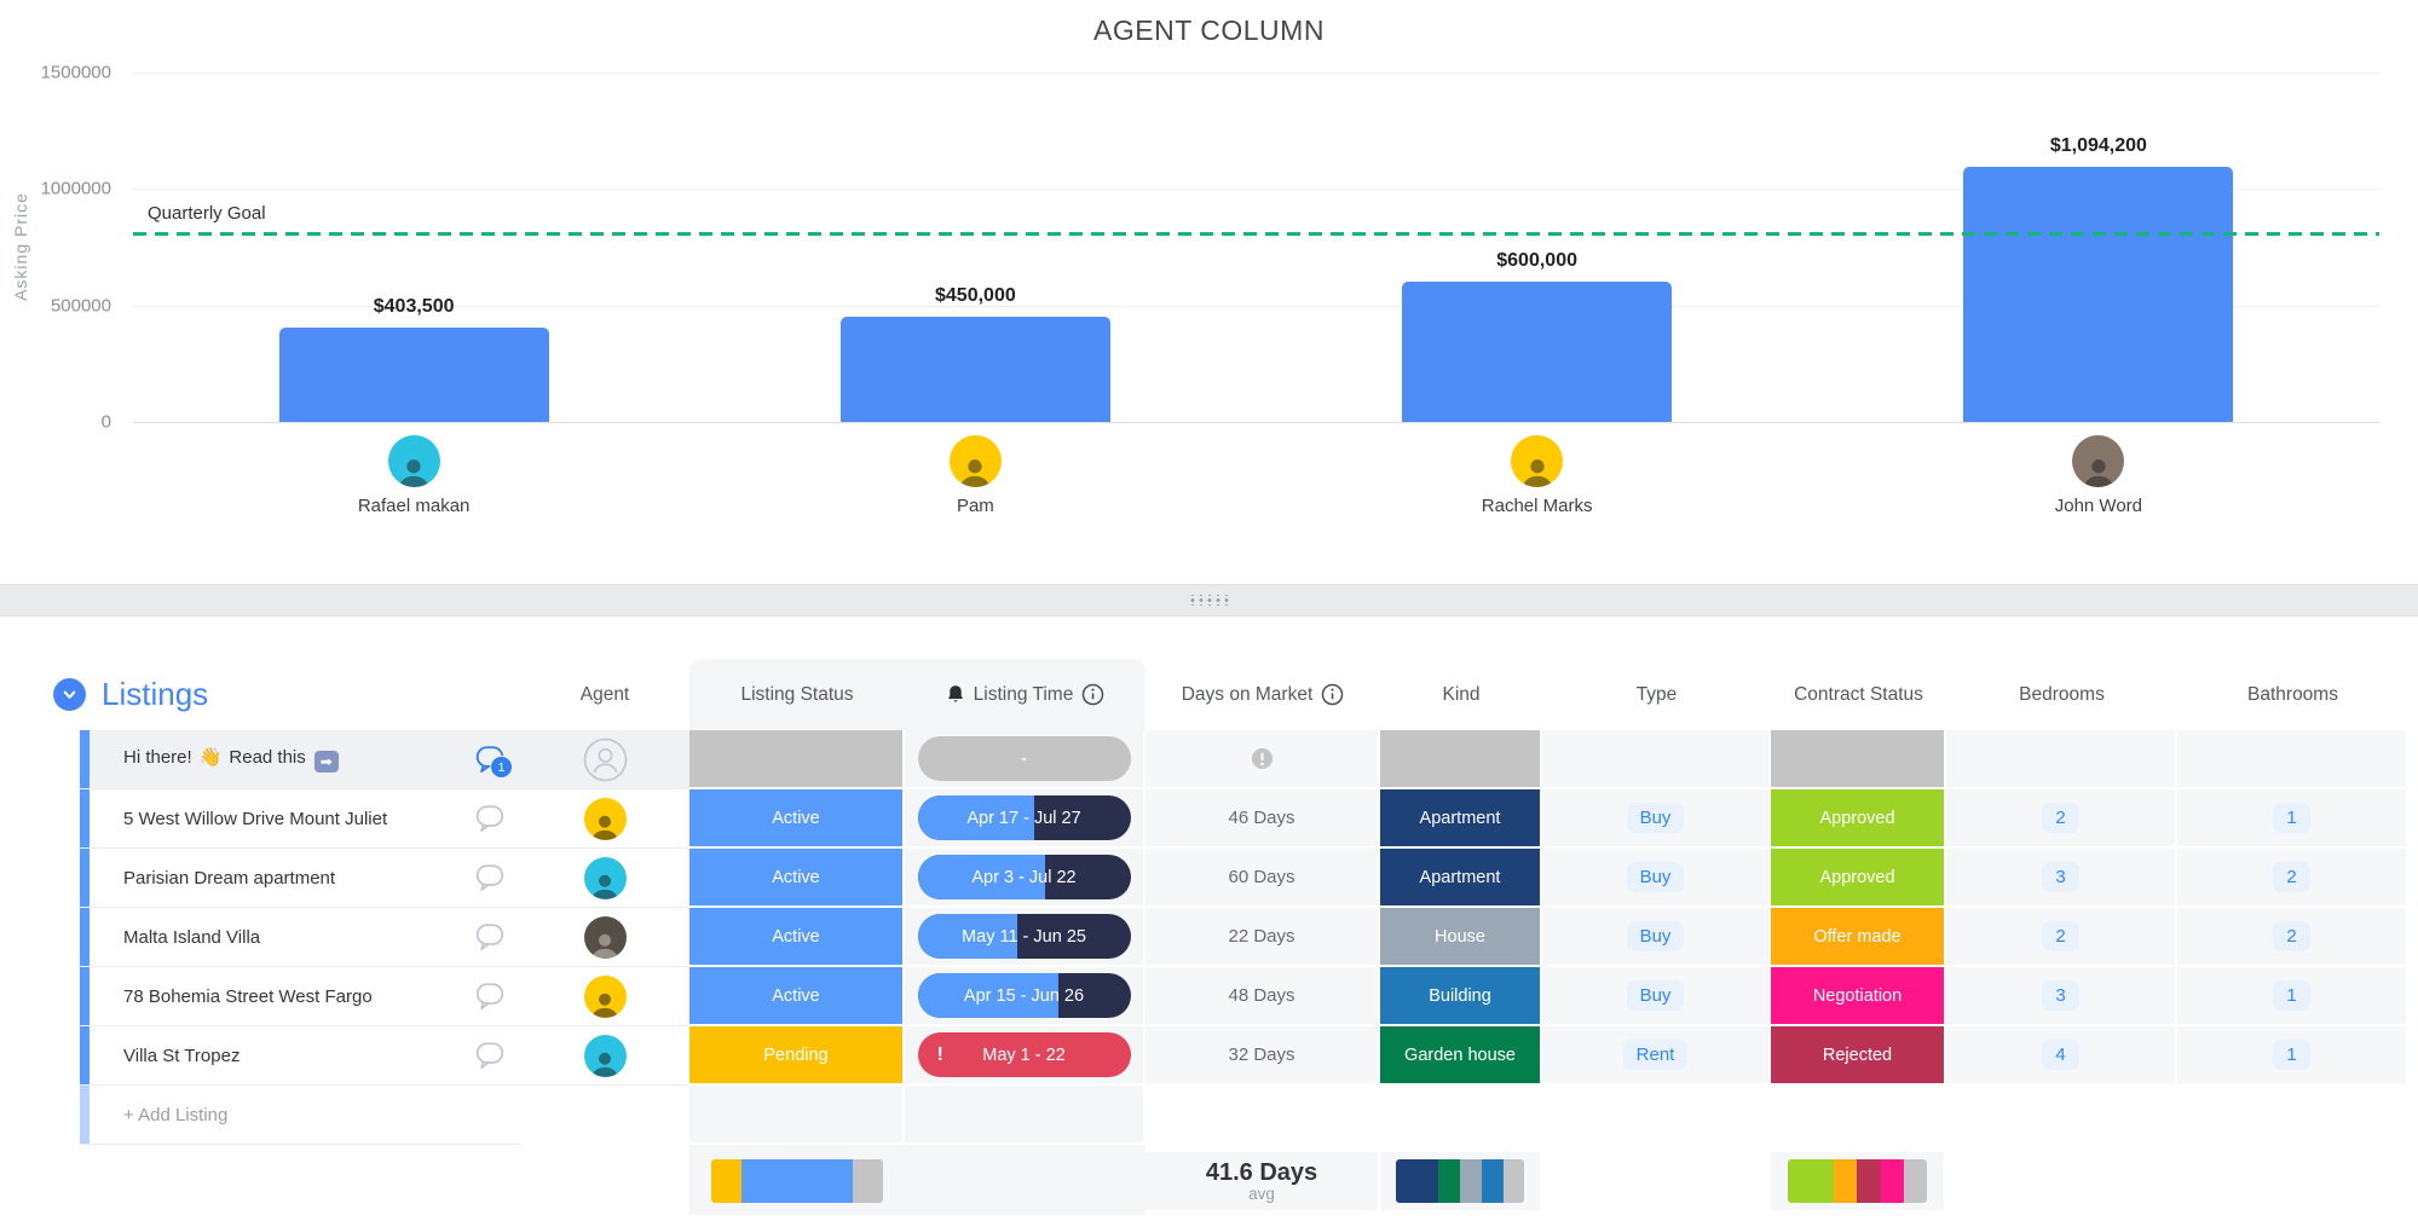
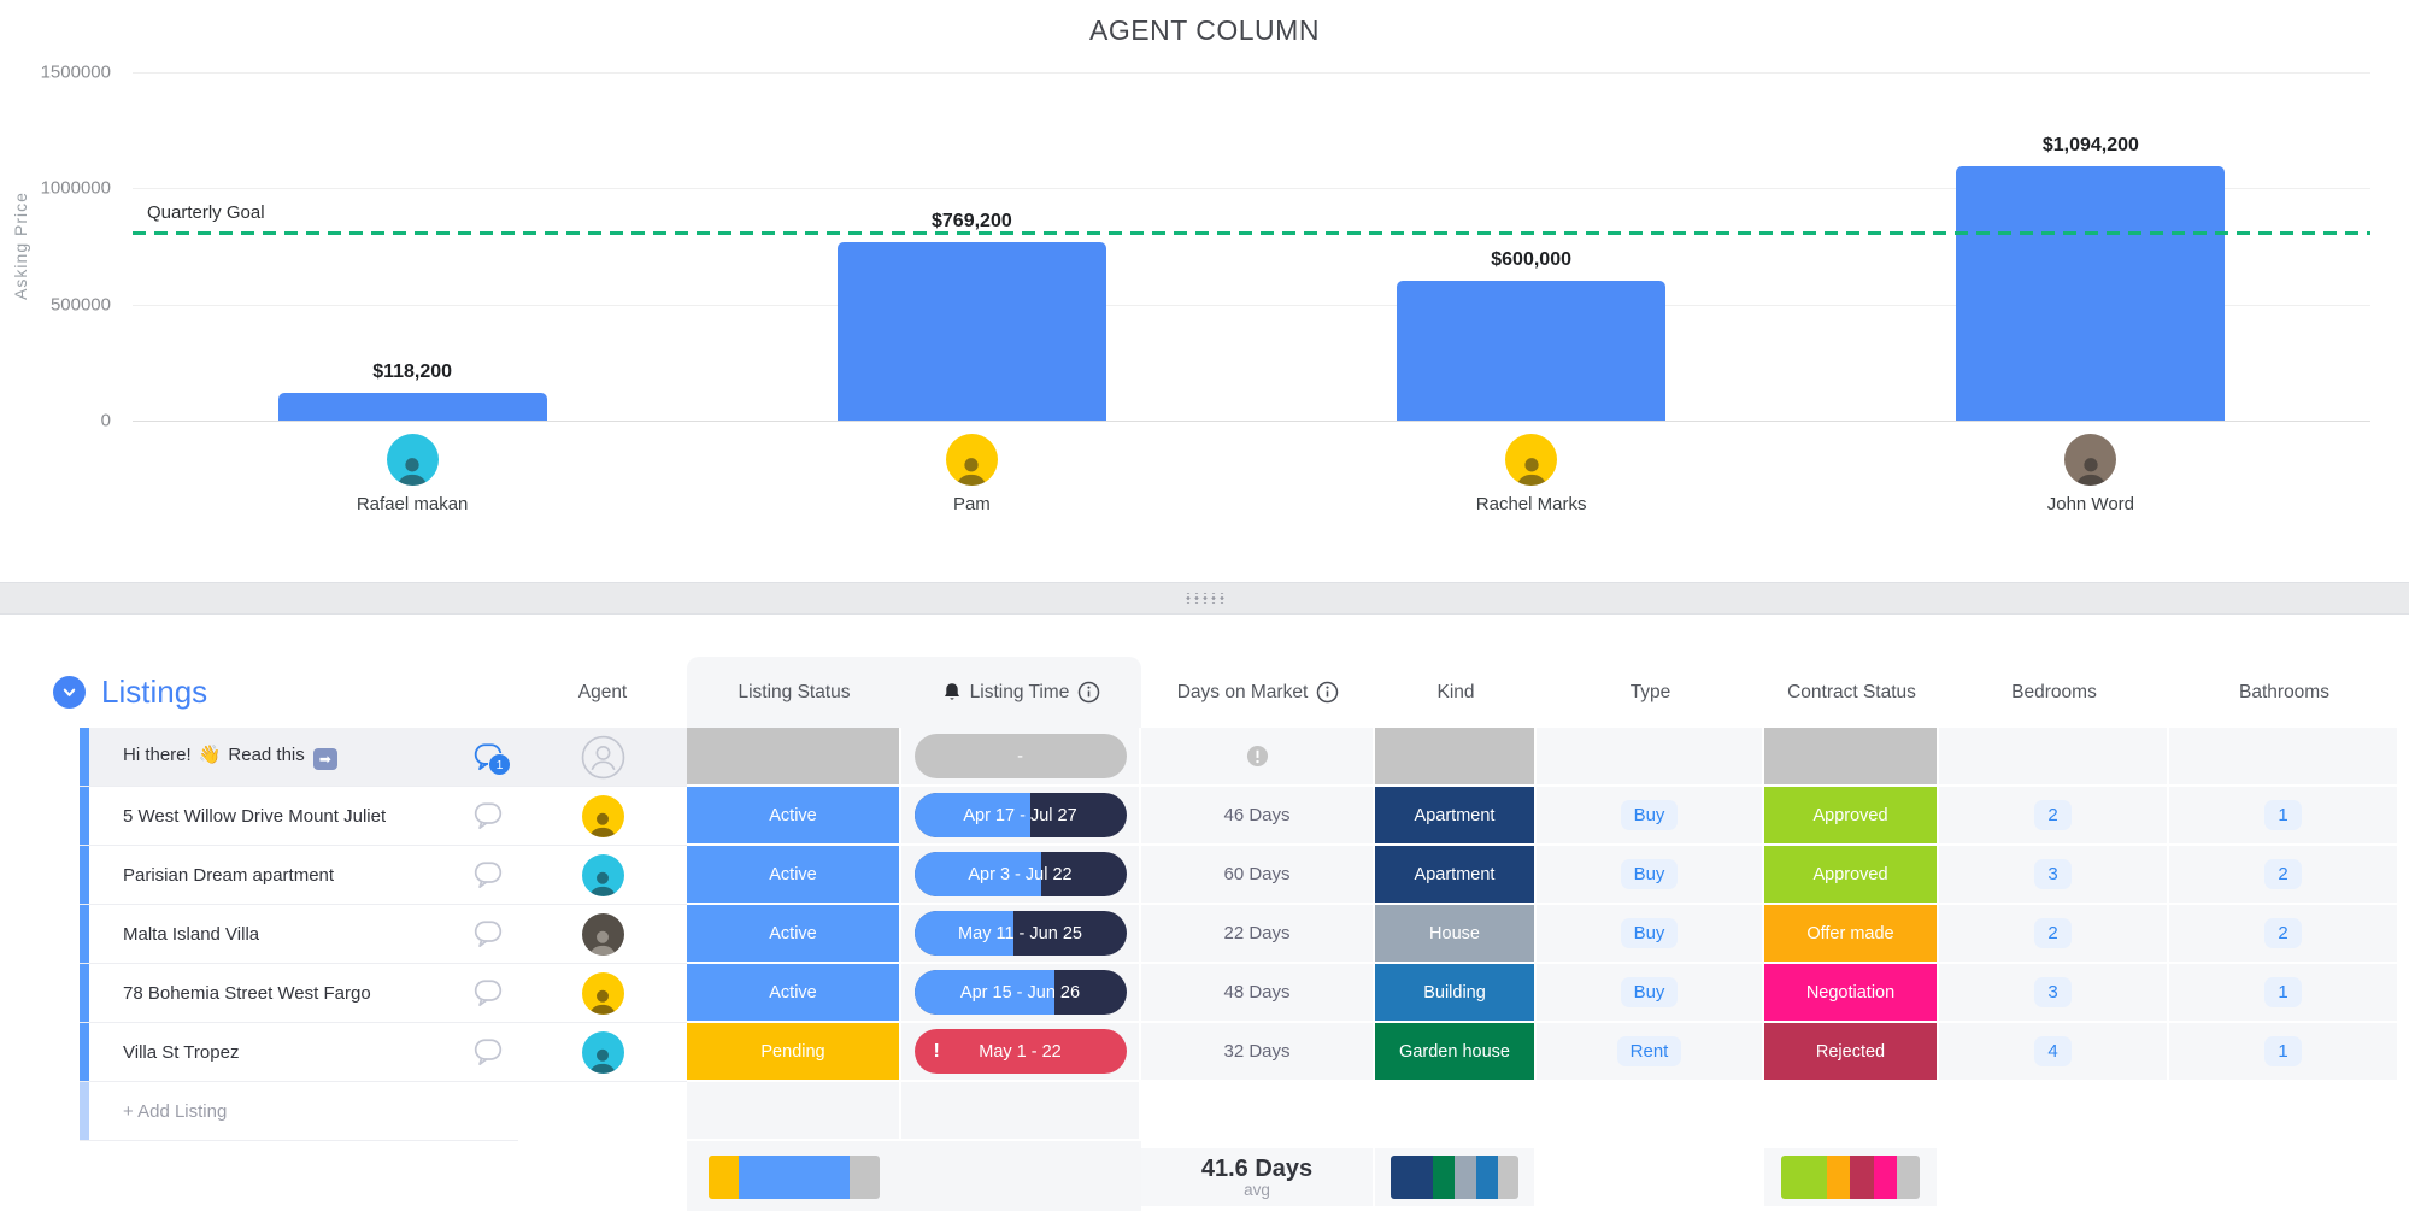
Rafael makan: $403,500 -> $118,200
Pam: $450,000 -> $769,200
